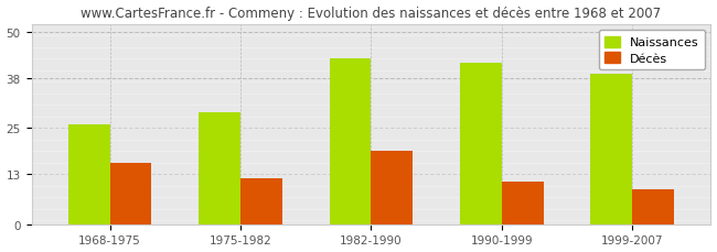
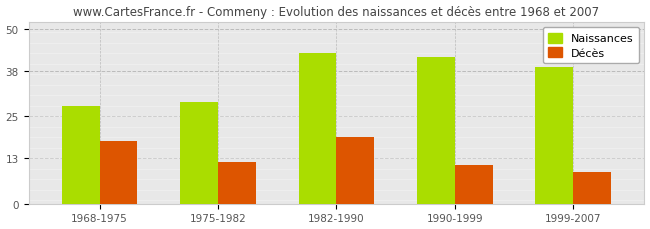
Naissances/1968-1975: 26 -> 28
Décès/1968-1975: 16 -> 18
